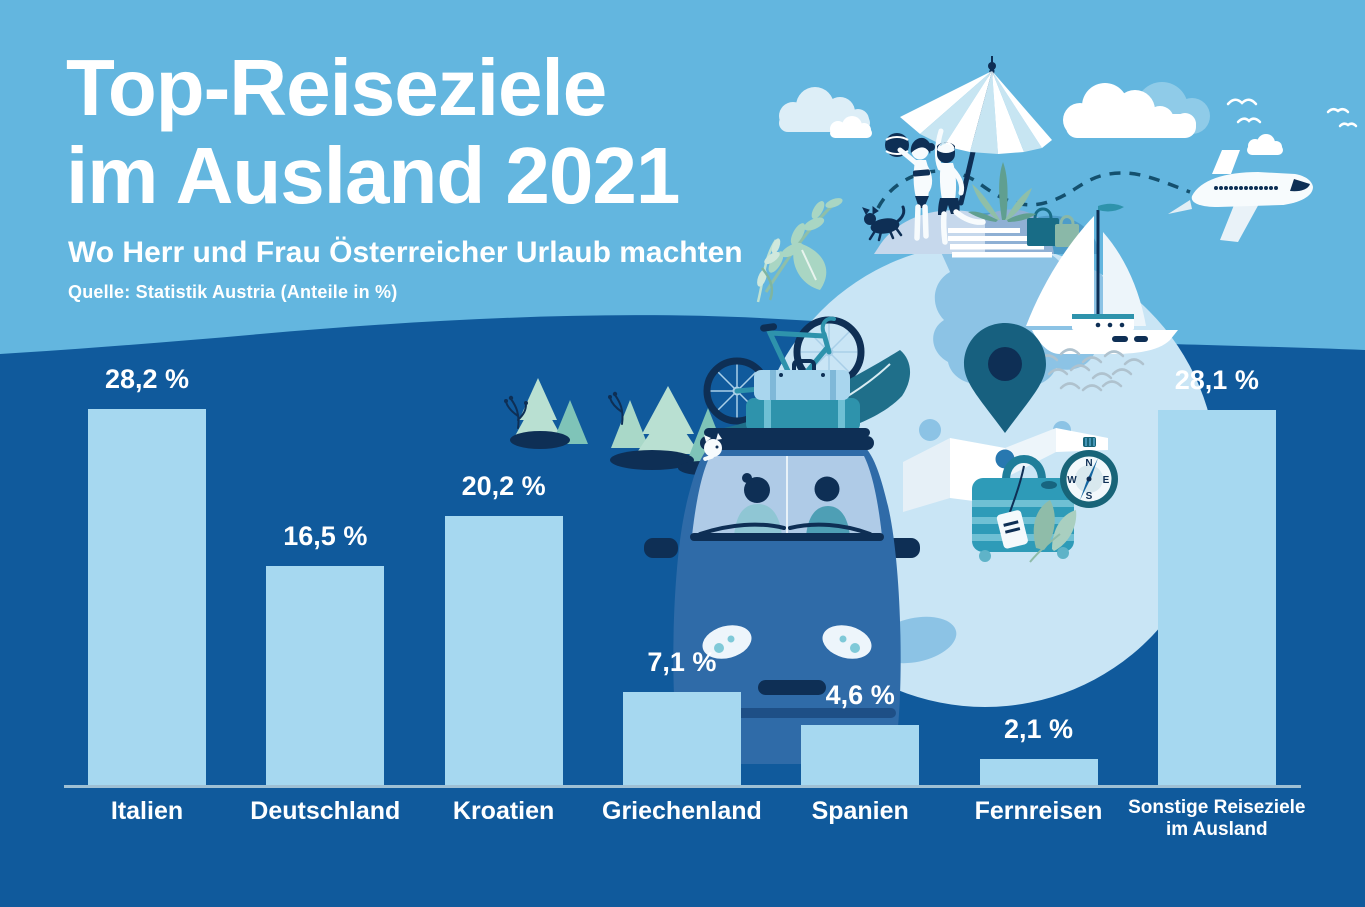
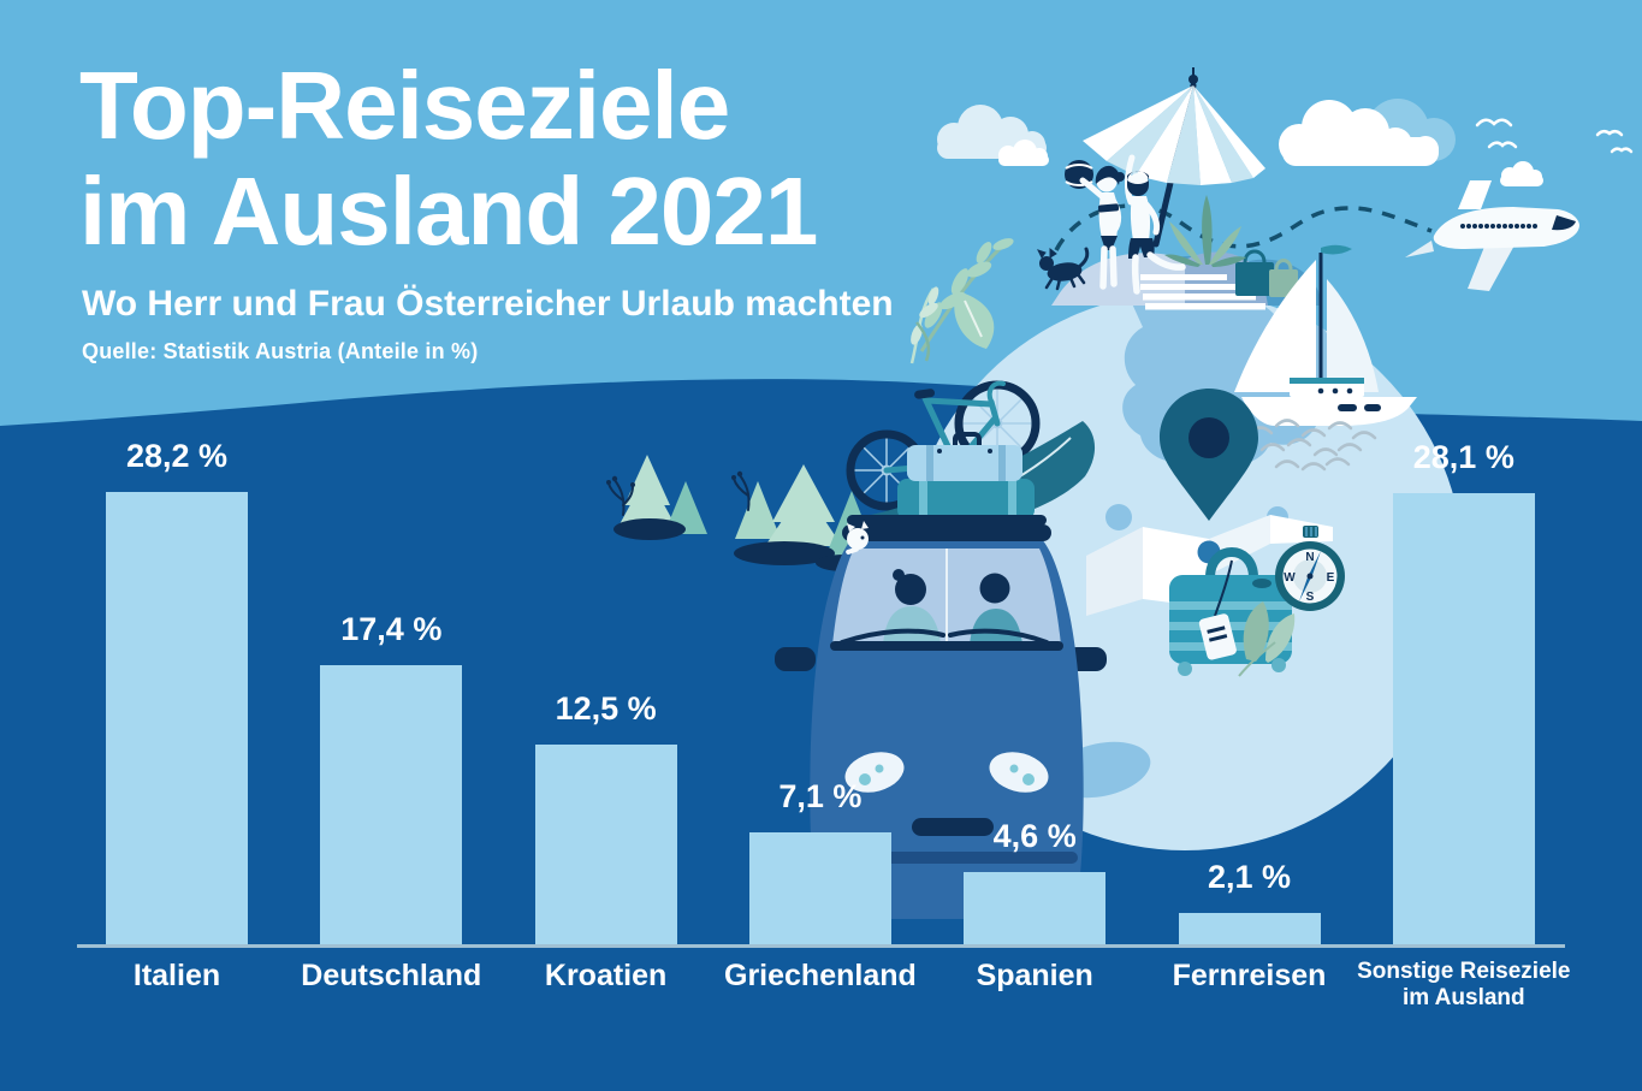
Deutschland: 16,5 -> 17,4
Kroatien: 20,2 -> 12,5
